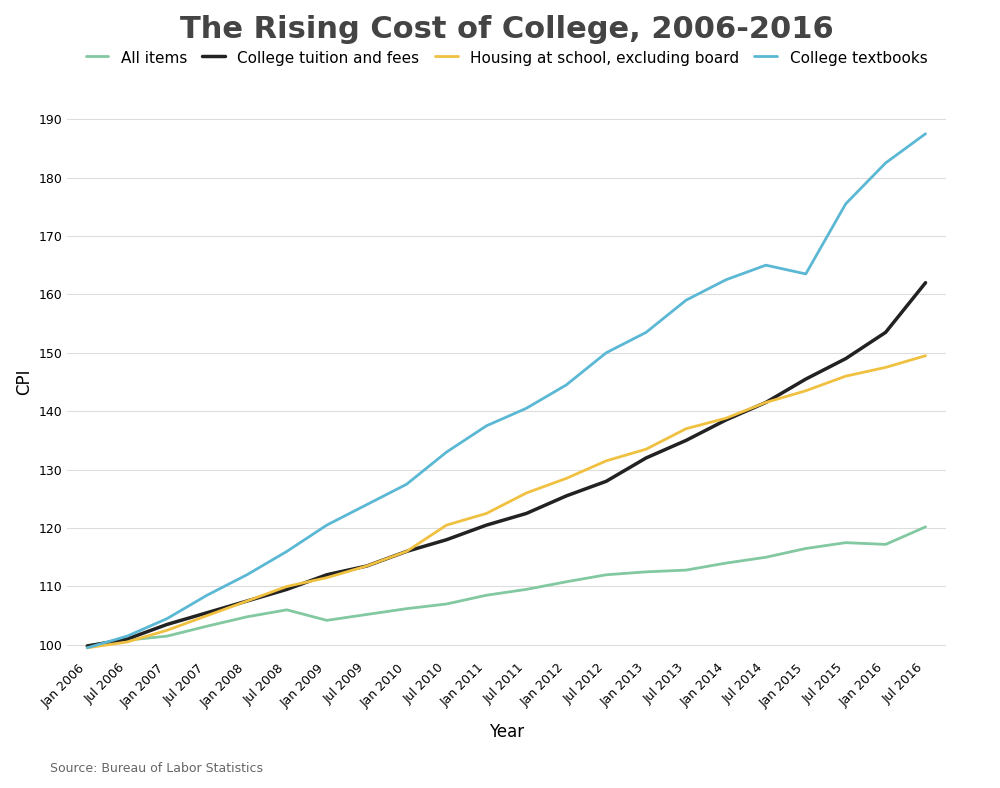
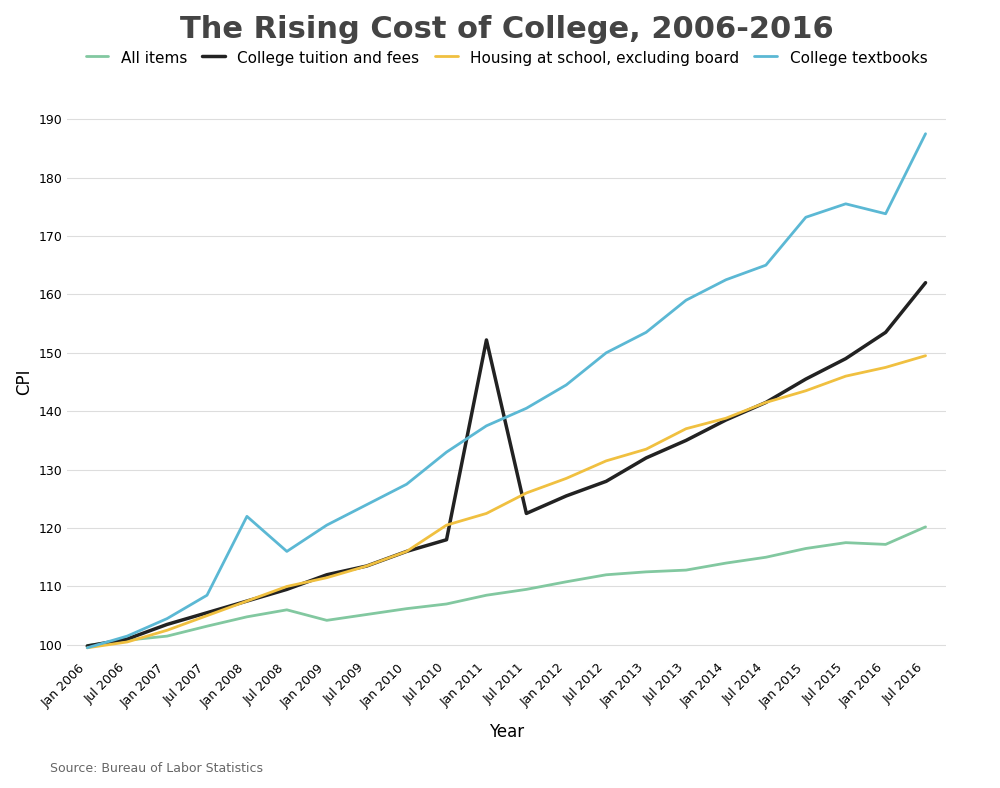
College textbooks/Jan 2008: 112.0 -> 122.0
College tuition and fees/Jan 2011: 120.5 -> 152.2
College textbooks/Jan 2015: 163.5 -> 173.2
College textbooks/Jan 2016: 182.5 -> 173.8
